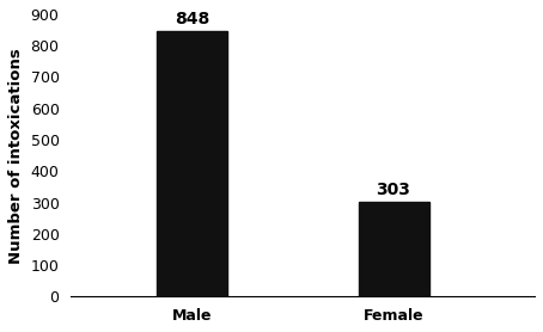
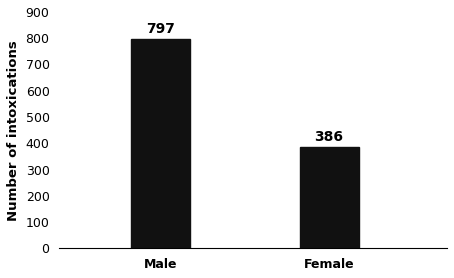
Male: 848 -> 797
Female: 303 -> 386
